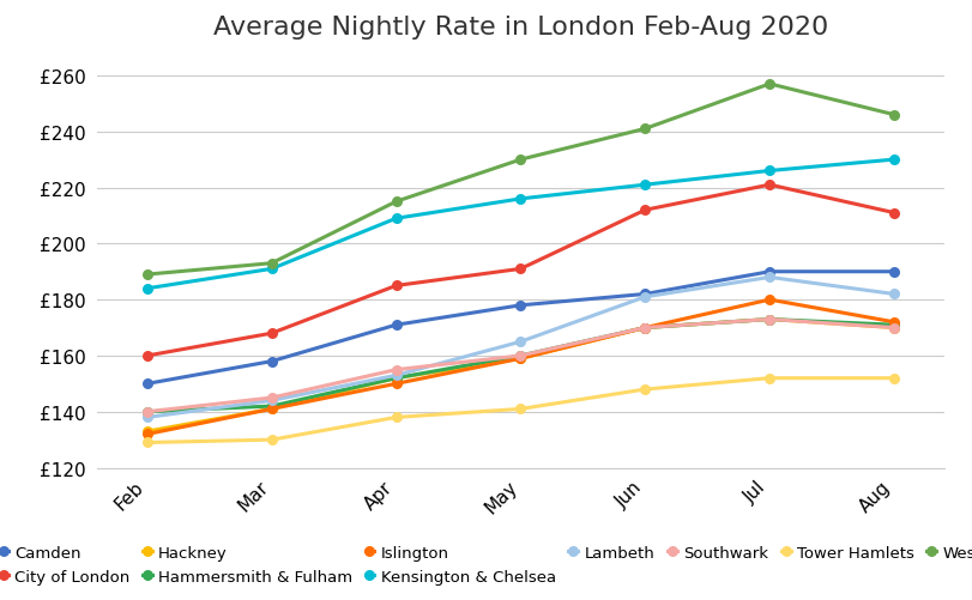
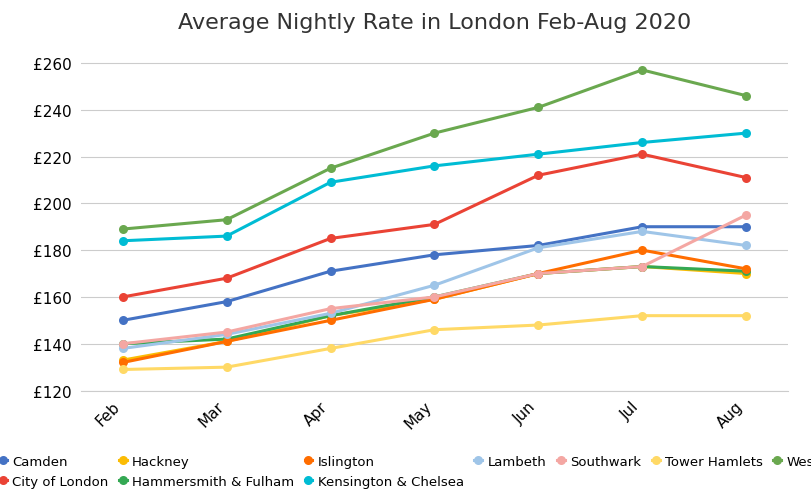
Kensington & Chelsea/Mar: £191 -> £186
Tower Hamlets/May: £141 -> £146
Southwark/Aug: £170 -> £195
